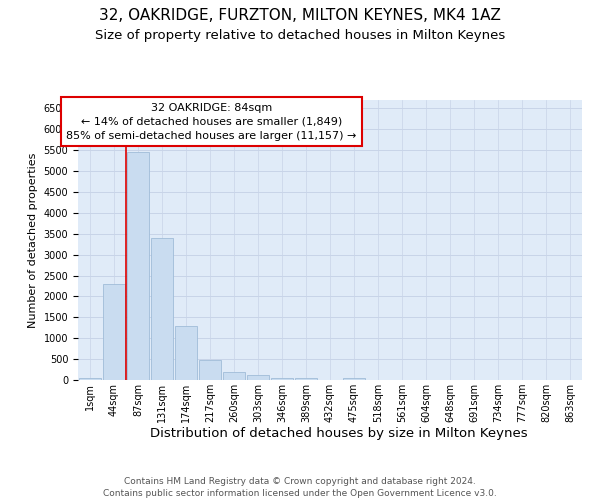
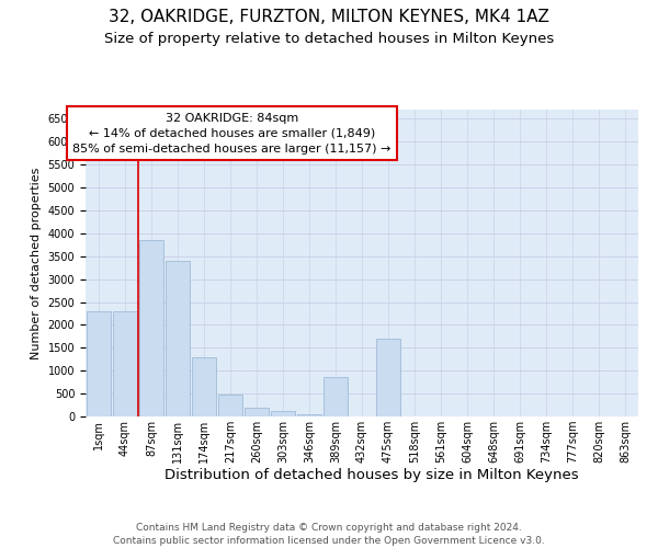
1sqm: 60 -> 2300
87sqm: 5450 -> 3850
389sqm: 60 -> 850
475sqm: 60 -> 1700
